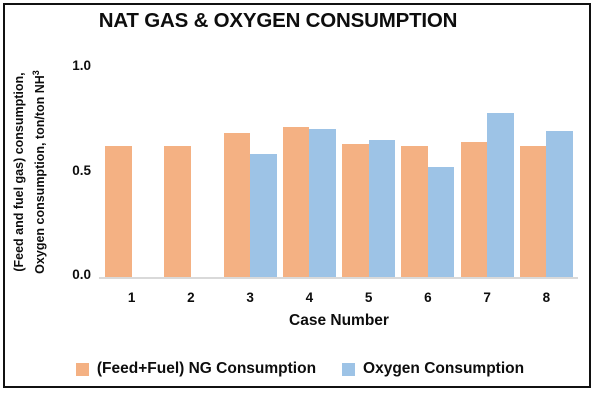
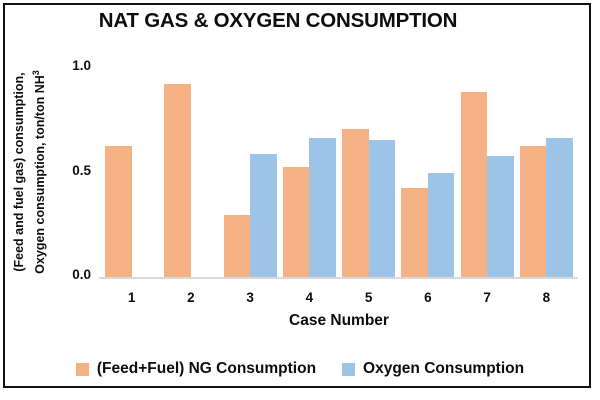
(Feed+Fuel) NG Consumption/2: 0.63 -> 0.93
(Feed+Fuel) NG Consumption/3: 0.69 -> 0.30
(Feed+Fuel) NG Consumption/4: 0.72 -> 0.53
Oxygen Consumption/4: 0.71 -> 0.67
(Feed+Fuel) NG Consumption/5: 0.64 -> 0.71
(Feed+Fuel) NG Consumption/6: 0.63 -> 0.43
Oxygen Consumption/6: 0.53 -> 0.50
(Feed+Fuel) NG Consumption/7: 0.65 -> 0.89
Oxygen Consumption/7: 0.79 -> 0.58
Oxygen Consumption/8: 0.70 -> 0.67
